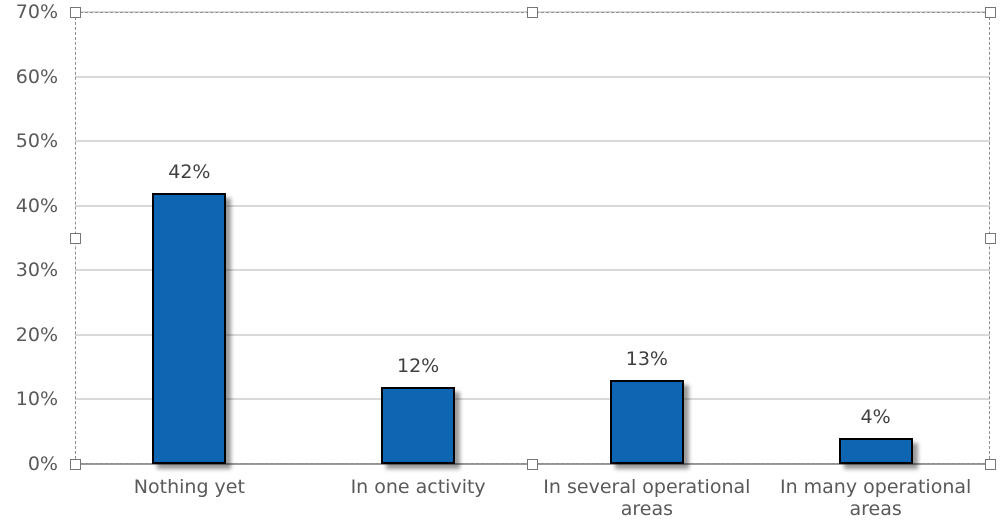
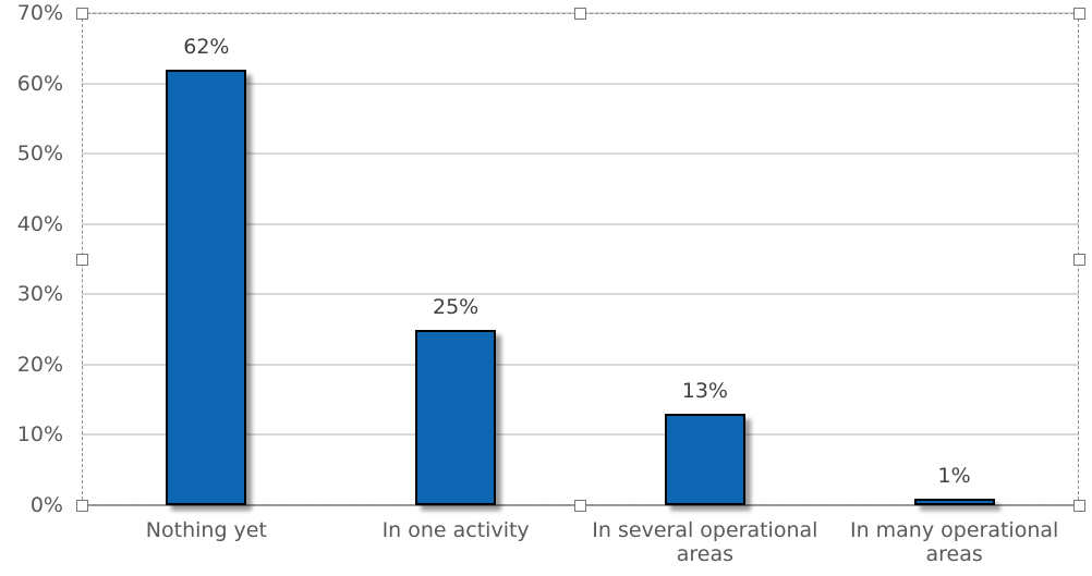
Nothing yet: 42% -> 62%
In one activity: 12% -> 25%
In many operational areas: 4% -> 1%
